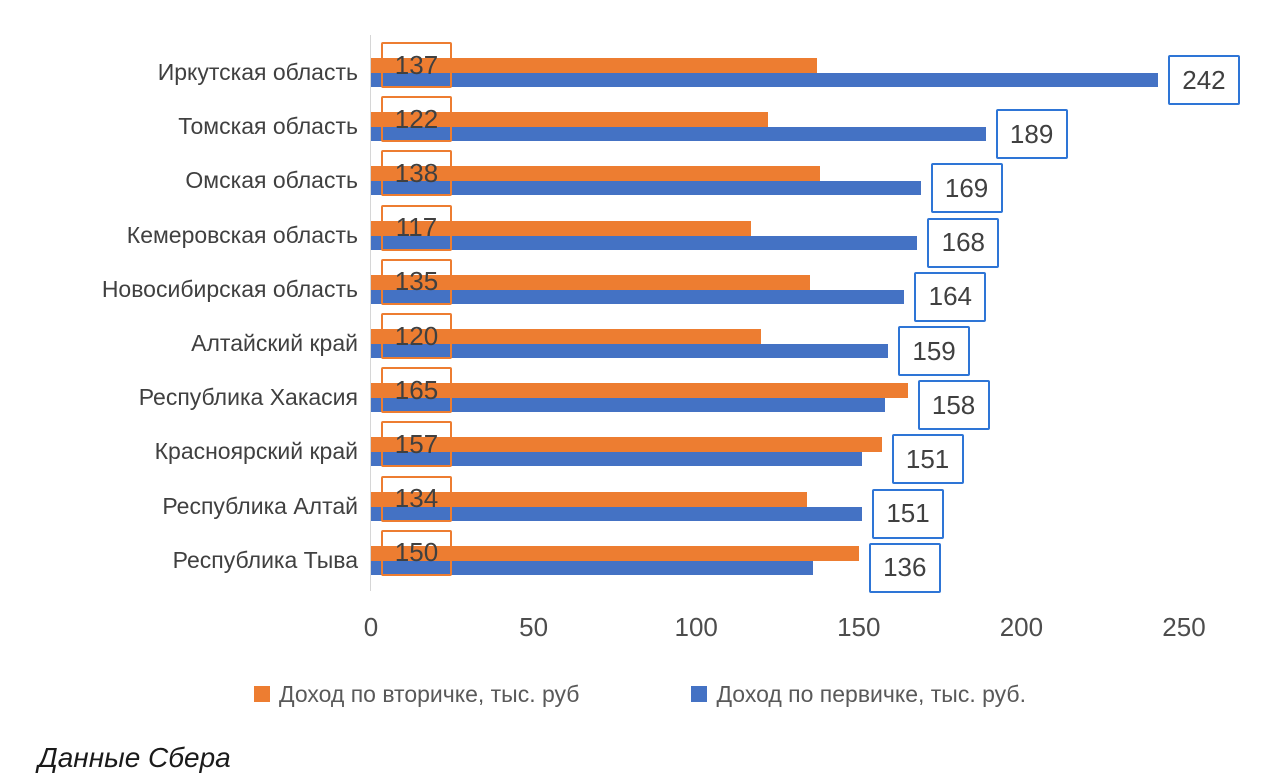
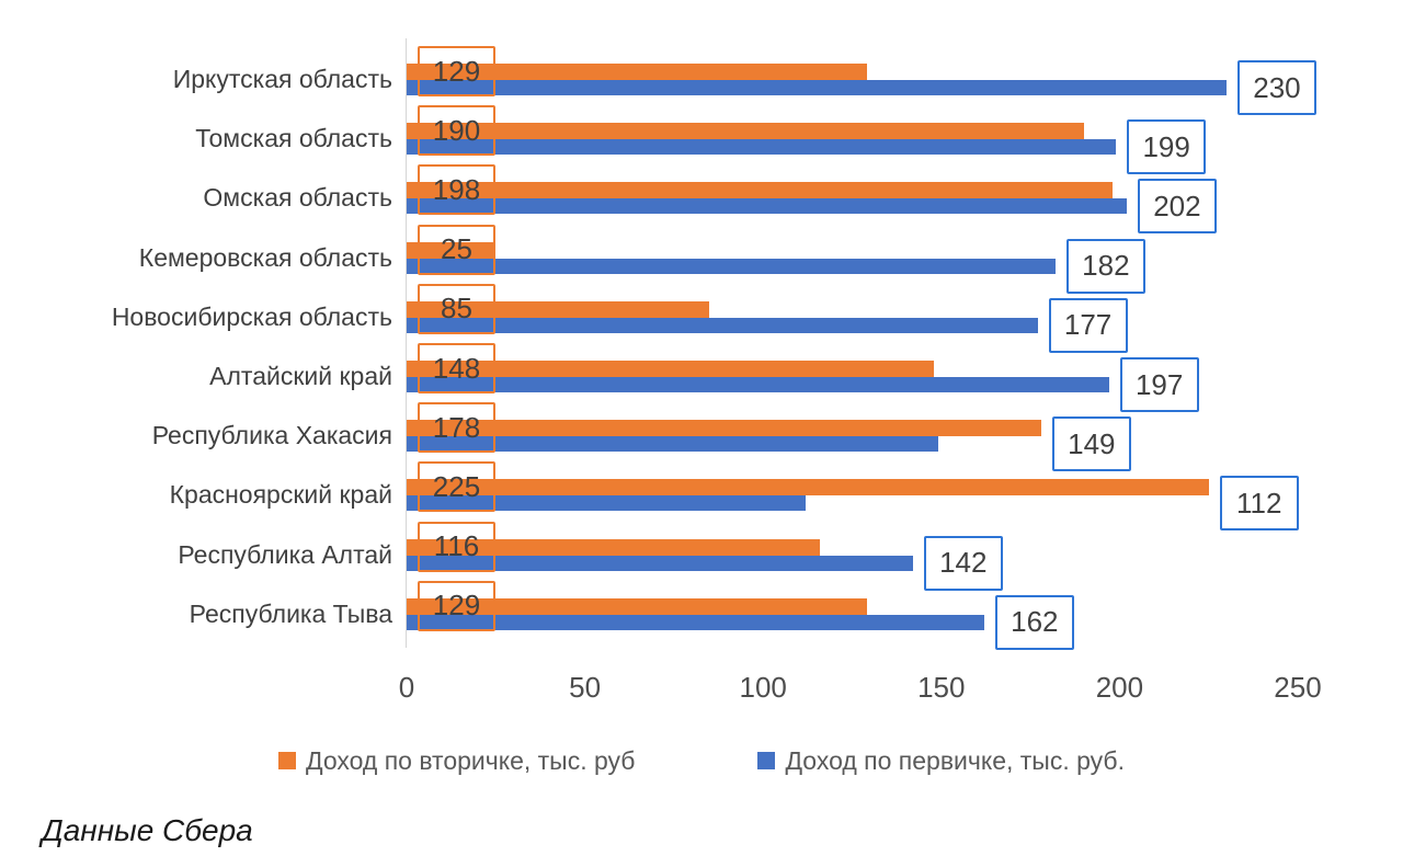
Доход по вторичке, тыс. руб/Иркутская область: 137 -> 129
Доход по первичке, тыс. руб./Иркутская область: 242 -> 230
Доход по вторичке, тыс. руб/Томская область: 122 -> 190
Доход по первичке, тыс. руб./Томская область: 189 -> 199
Доход по вторичке, тыс. руб/Омская область: 138 -> 198
Доход по первичке, тыс. руб./Омская область: 169 -> 202
Доход по вторичке, тыс. руб/Кемеровская область: 117 -> 25
Доход по первичке, тыс. руб./Кемеровская область: 168 -> 182
Доход по вторичке, тыс. руб/Новосибирская область: 135 -> 85
Доход по первичке, тыс. руб./Новосибирская область: 164 -> 177
Доход по вторичке, тыс. руб/Алтайский край: 120 -> 148
Доход по первичке, тыс. руб./Алтайский край: 159 -> 197
Доход по вторичке, тыс. руб/Республика Хакасия: 165 -> 178
Доход по первичке, тыс. руб./Республика Хакасия: 158 -> 149
Доход по вторичке, тыс. руб/Красноярский край: 157 -> 225
Доход по первичке, тыс. руб./Красноярский край: 151 -> 112
Доход по вторичке, тыс. руб/Республика Алтай: 134 -> 116
Доход по первичке, тыс. руб./Республика Алтай: 151 -> 142
Доход по вторичке, тыс. руб/Республика Тыва: 150 -> 129
Доход по первичке, тыс. руб./Республика Тыва: 136 -> 162
